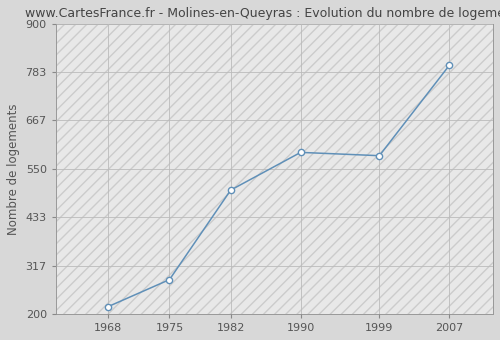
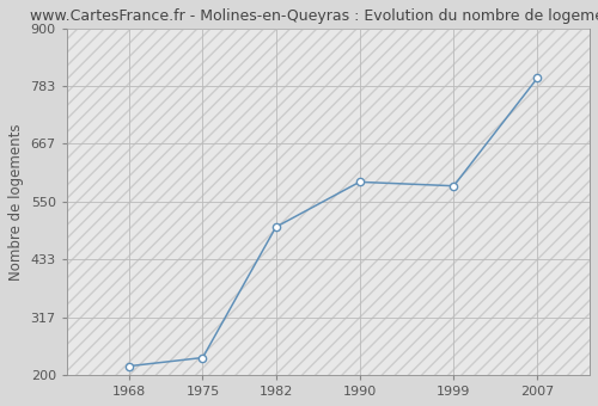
1975: 283 -> 235
